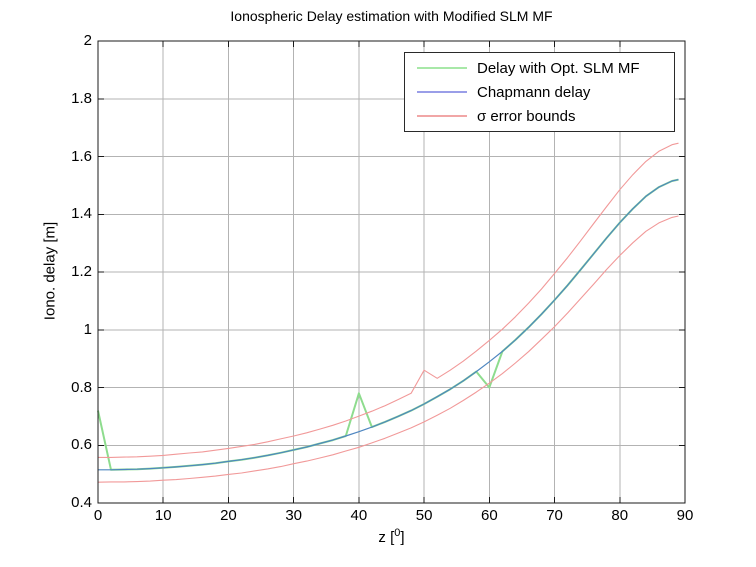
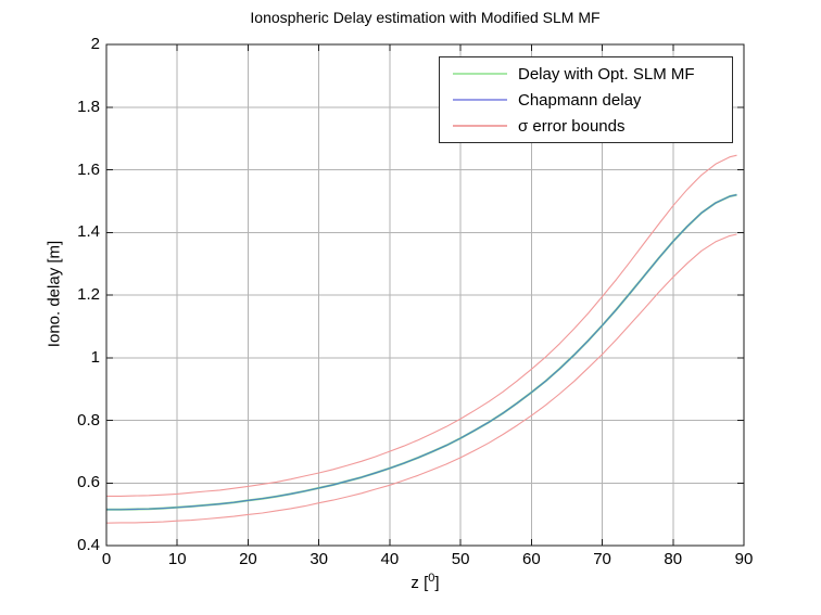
Delay with Opt. SLM MF/0: 0.72 -> 0.52
Delay with Opt. SLM MF/40: 0.78 -> 0.65
σ error bounds/50: 0.86 -> 0.81
Delay with Opt. SLM MF/60: 0.80 -> 0.89
